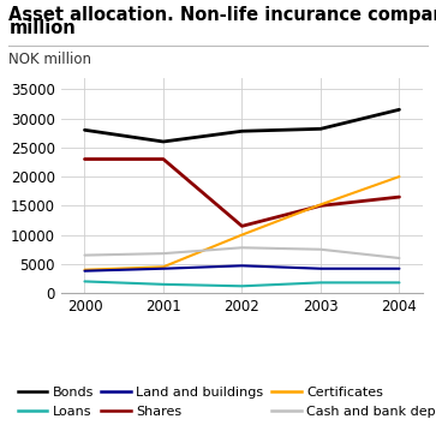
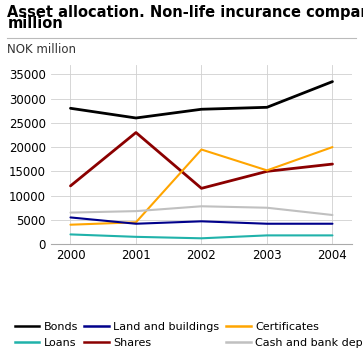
Shares/2000: 23000 -> 12000
Land and buildings/2000: 3800 -> 5500
Certificates/2002: 10000 -> 19500
Bonds/2004: 31500 -> 33500
